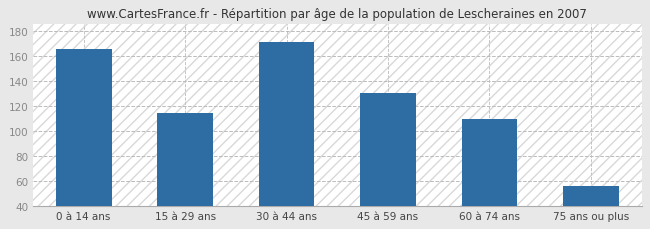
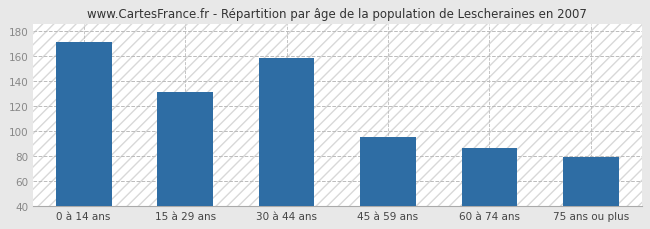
0 à 14 ans: 165 -> 171
15 à 29 ans: 114 -> 131
30 à 44 ans: 171 -> 158
45 à 59 ans: 130 -> 95
60 à 74 ans: 109 -> 86
75 ans ou plus: 56 -> 79
